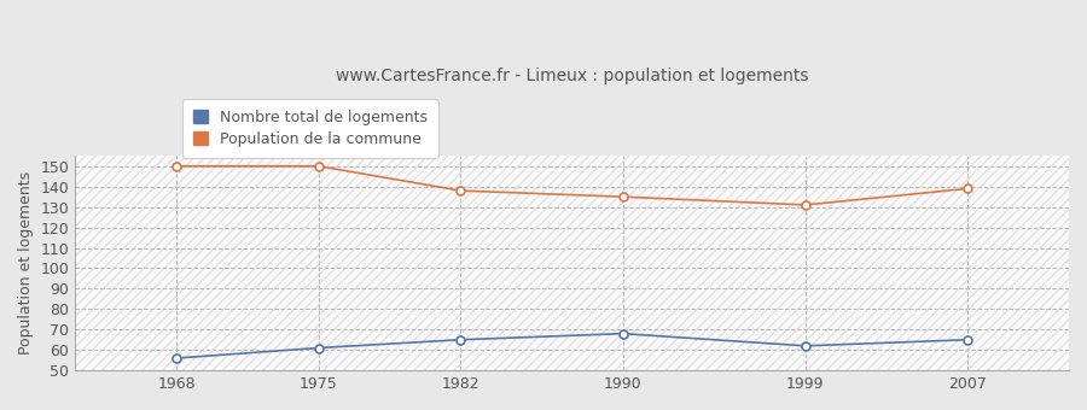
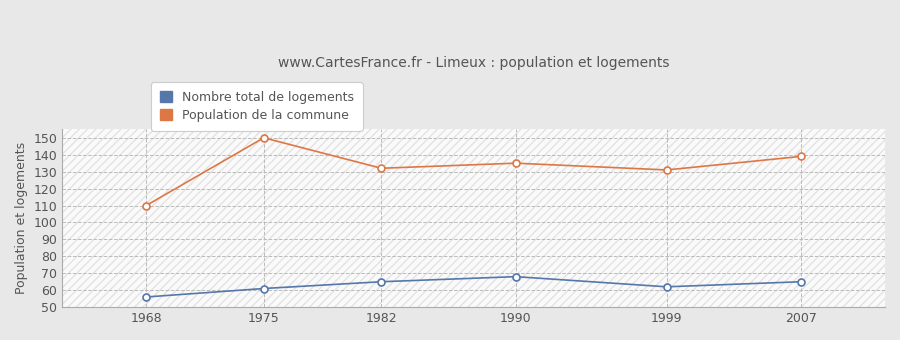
Population de la commune/1968: 150 -> 110
Population de la commune/1982: 138 -> 132
